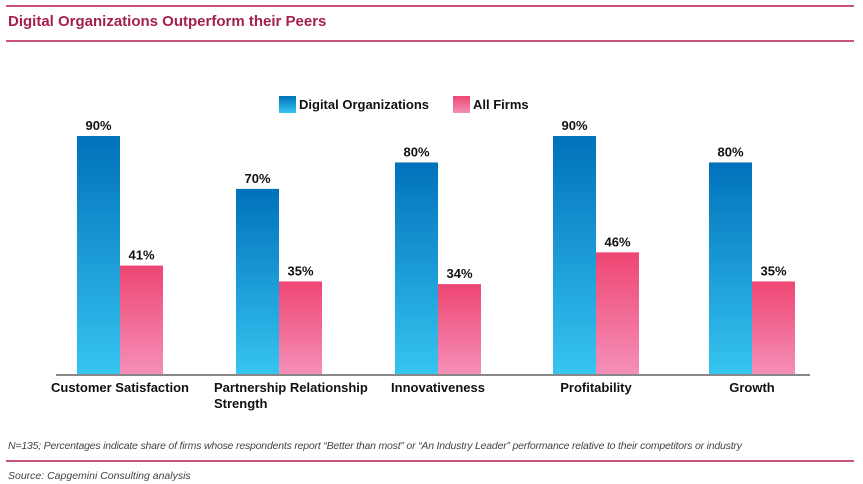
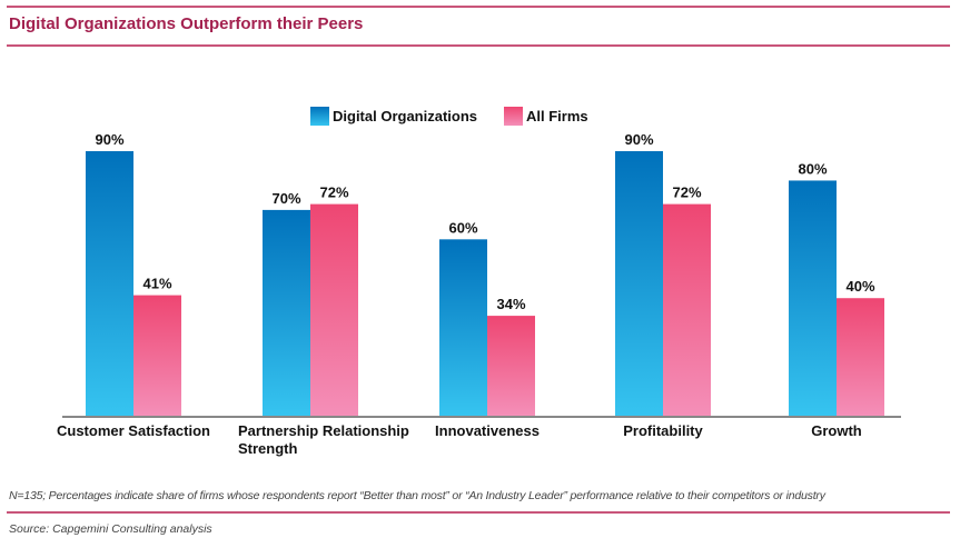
All Firms/Partnership Relationship Strength: 35% -> 72%
Digital Organizations/Innovativeness: 80% -> 60%
All Firms/Profitability: 46% -> 72%
All Firms/Growth: 35% -> 40%
